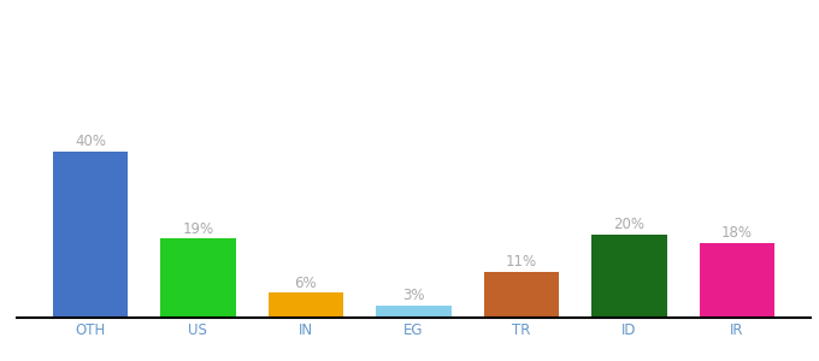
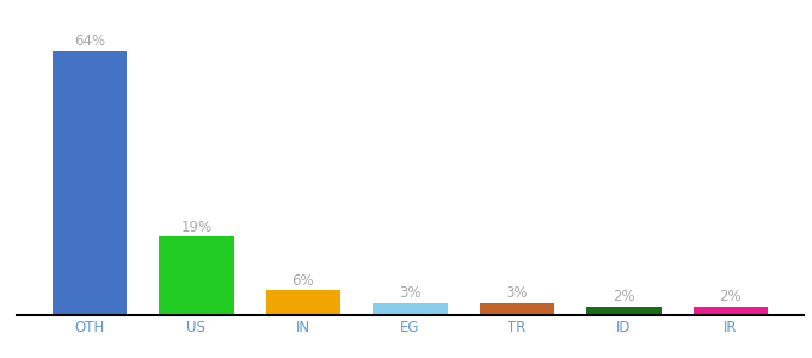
OTH: 40% -> 64%
TR: 11% -> 3%
ID: 20% -> 2%
IR: 18% -> 2%
